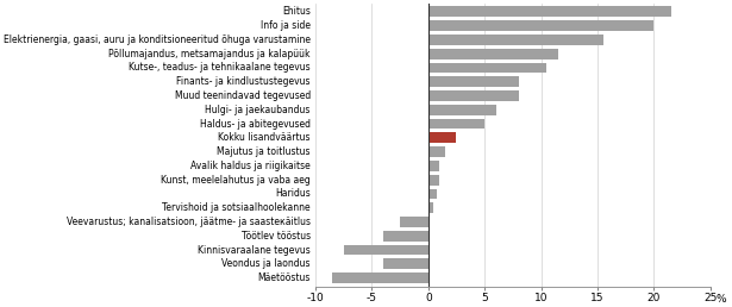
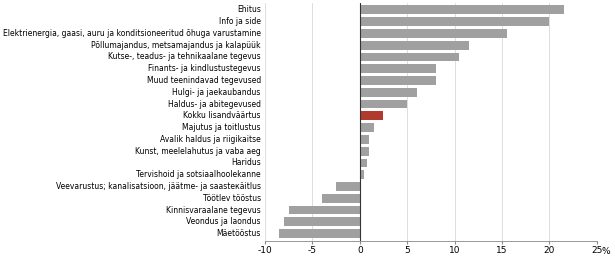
Veondus ja laondus: -4.0 -> -8.0
